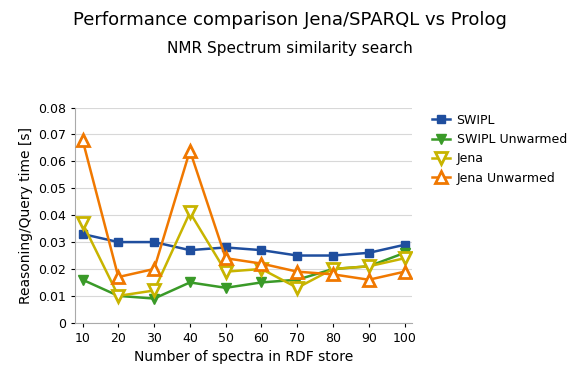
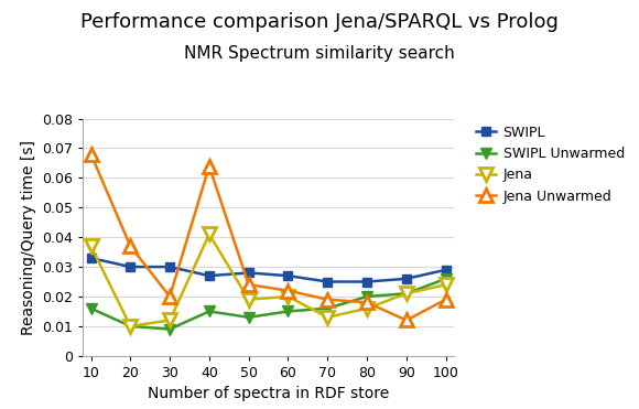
Jena Unwarmed/20: 0.017 -> 0.037
Jena/80: 0.020 -> 0.016
Jena Unwarmed/90: 0.016 -> 0.012
